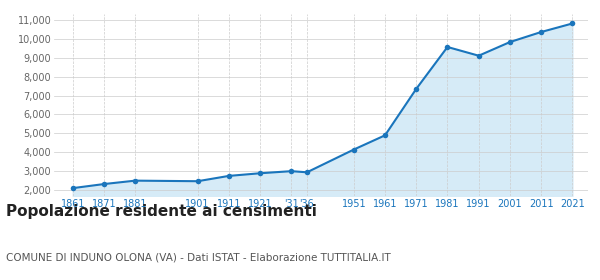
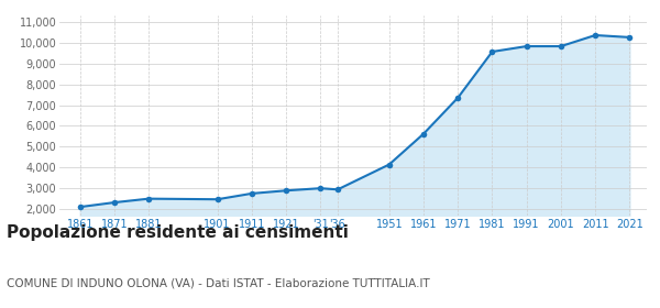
1961: 4,900 -> 5,600
1991: 9,100 -> 9,800
2021: 10,800 -> 10,200
